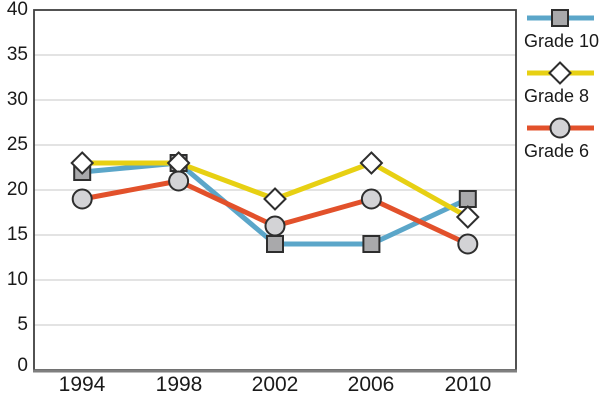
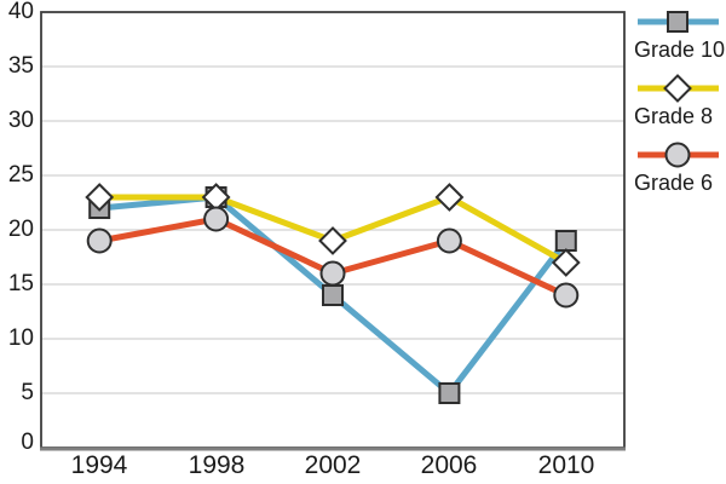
Grade 10/2006: 14 -> 5
